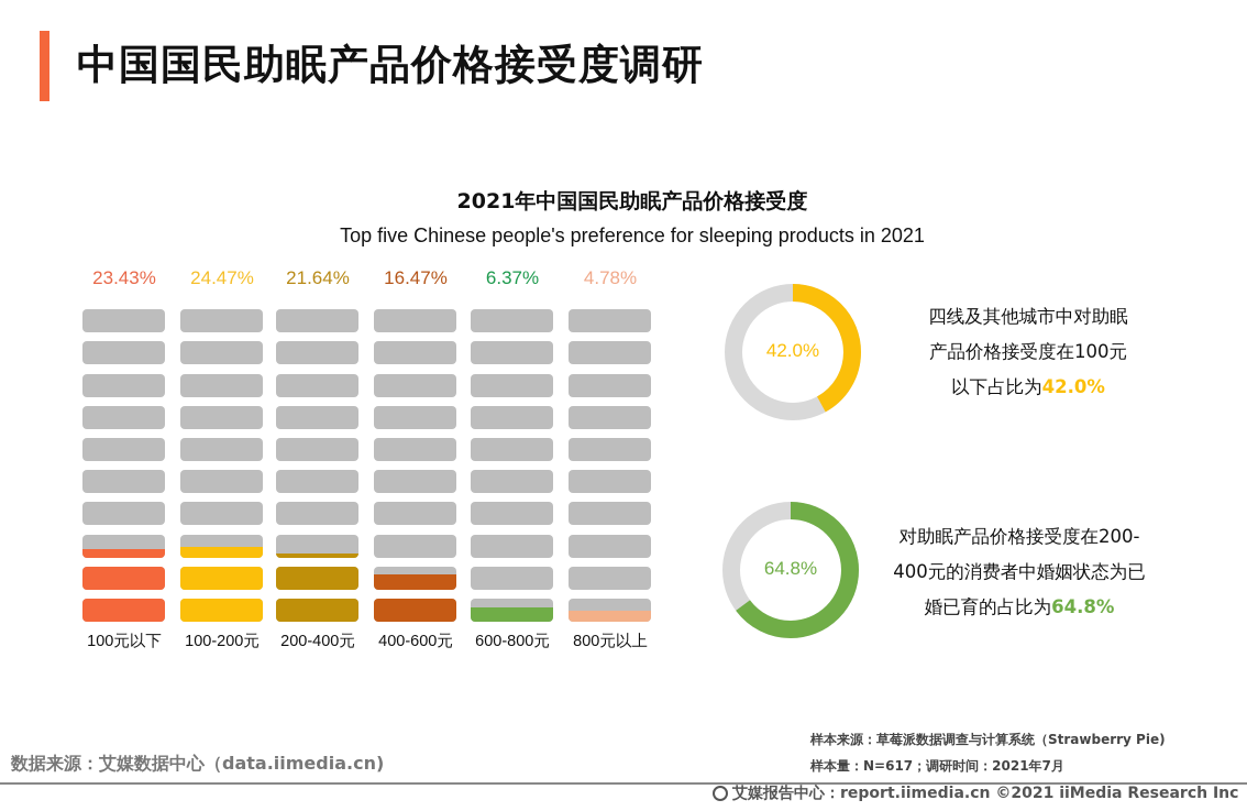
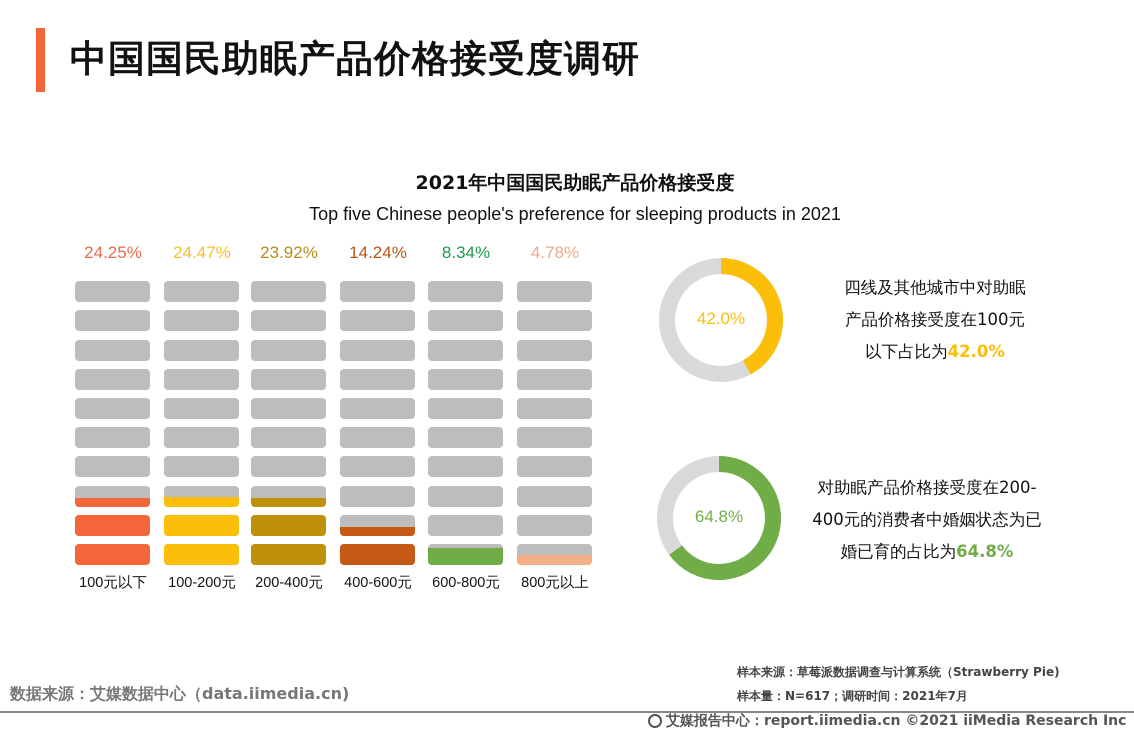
100元以下: 23.43% -> 24.25%
200-400元: 21.64% -> 23.92%
400-600元: 16.47% -> 14.24%
600-800元: 6.37% -> 8.34%
